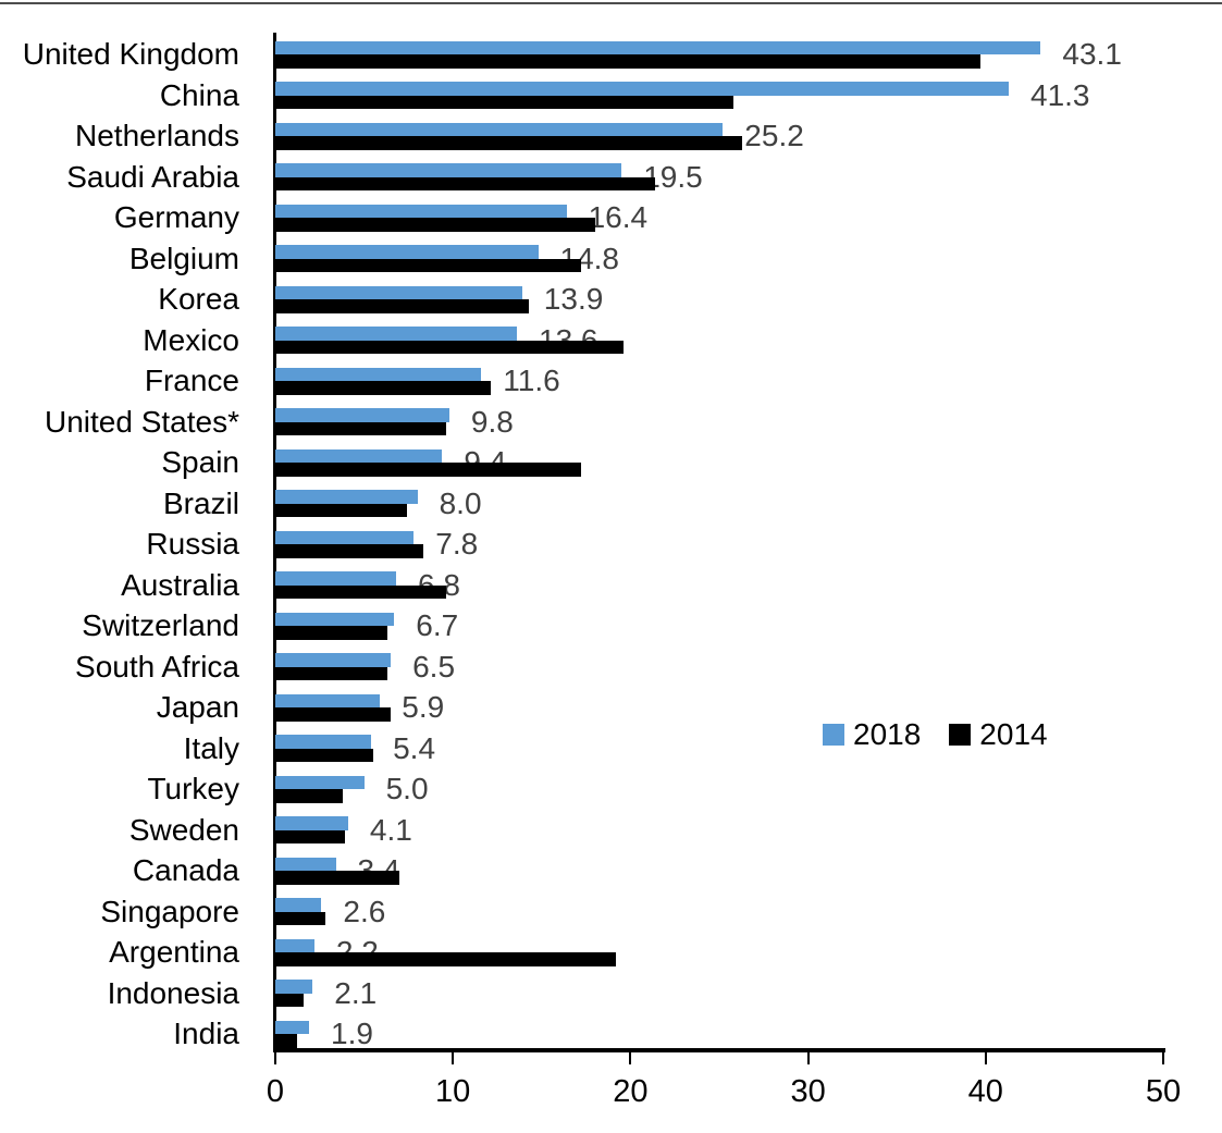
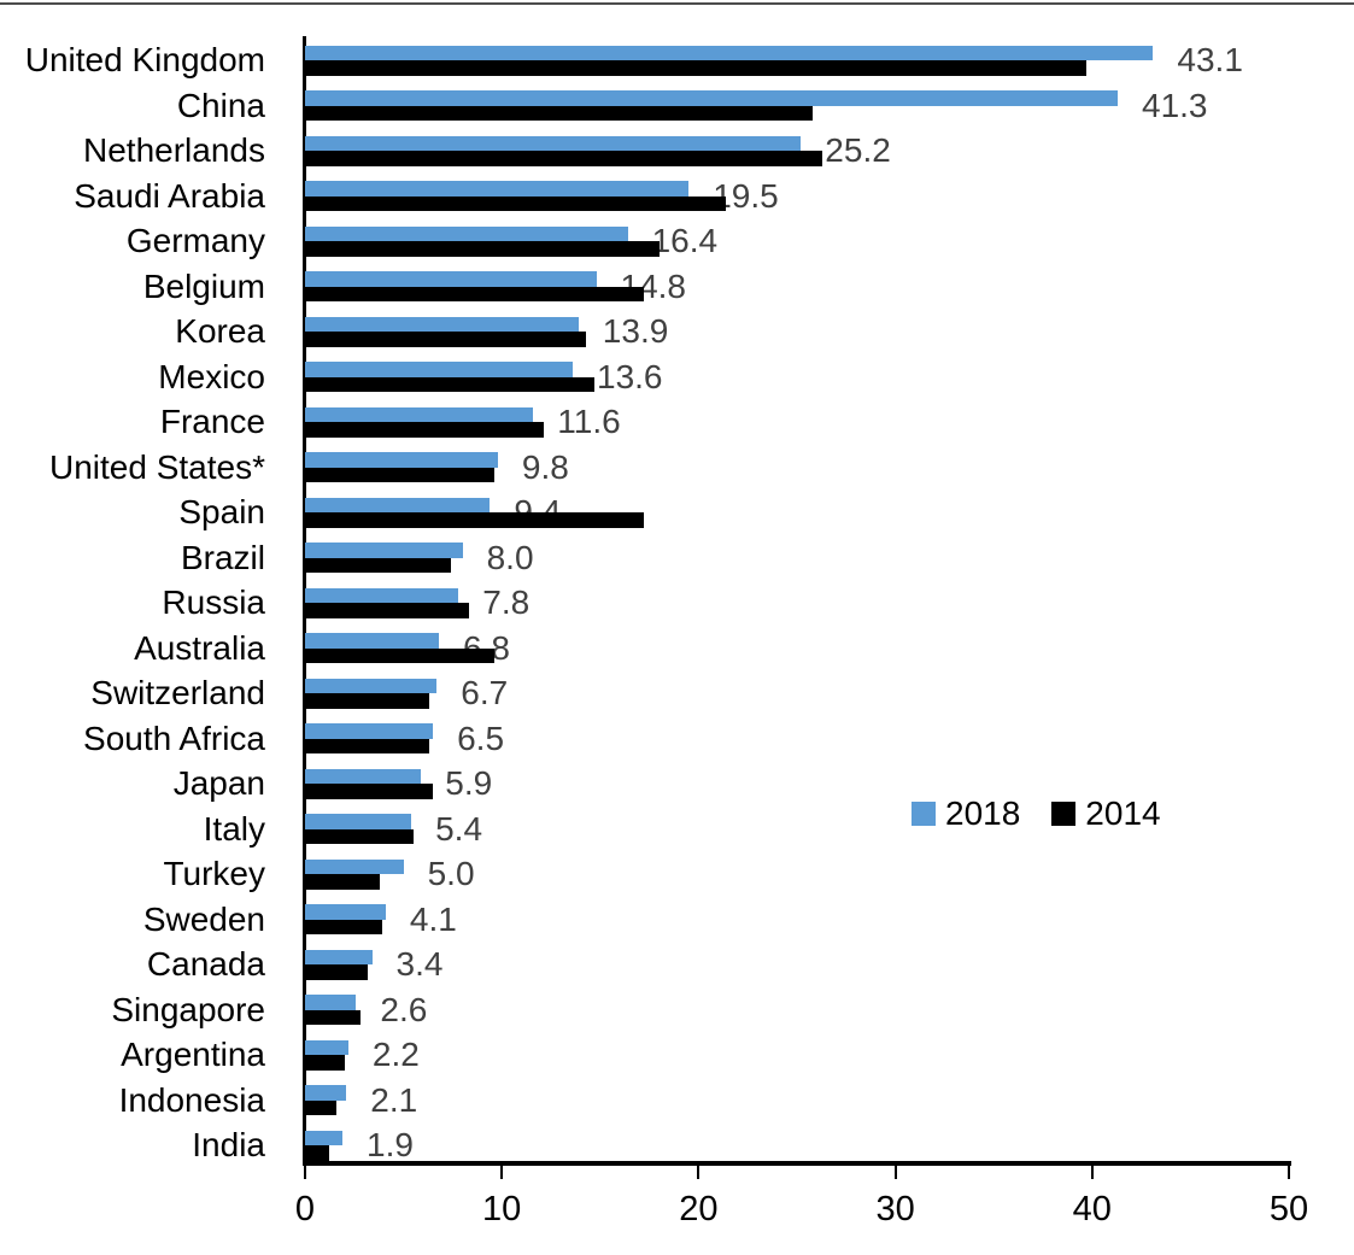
2014/Mexico: 19.6 -> 14.7
2014/Canada: 7.0 -> 3.2
2014/Argentina: 19.2 -> 2.0
